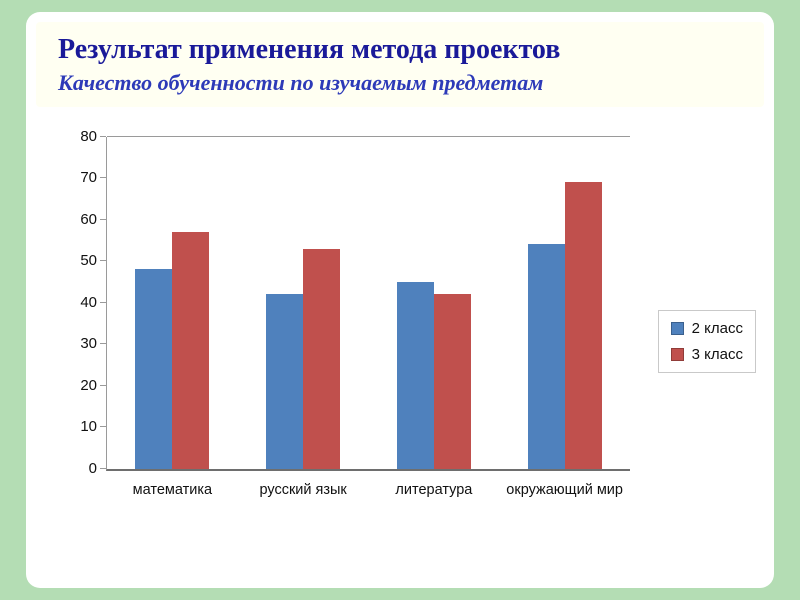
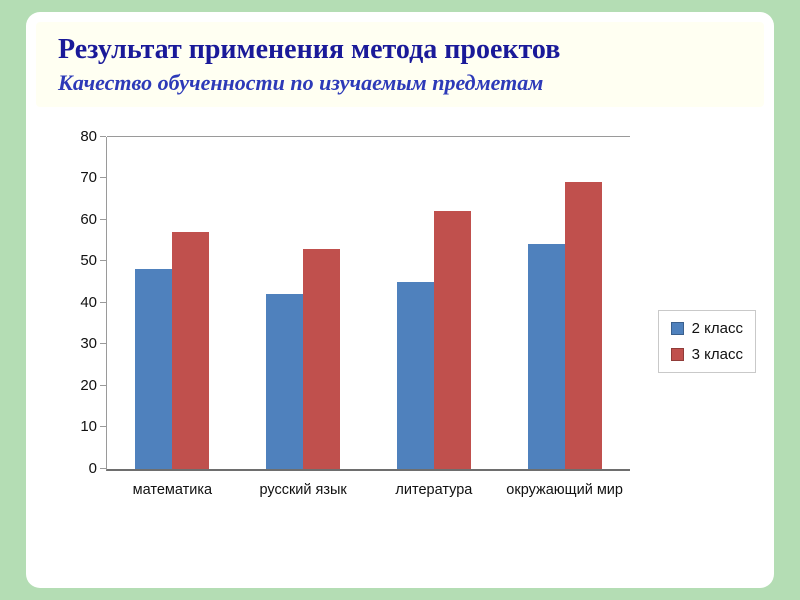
3 класс/литература: 42 -> 62
